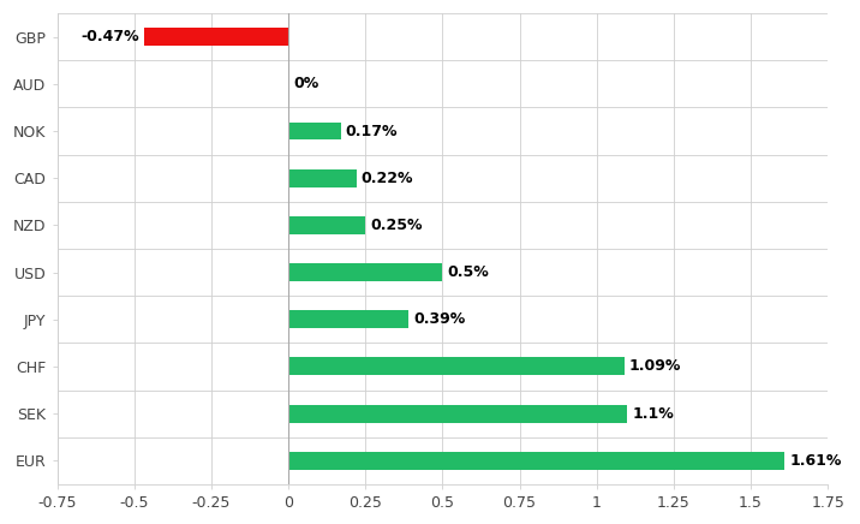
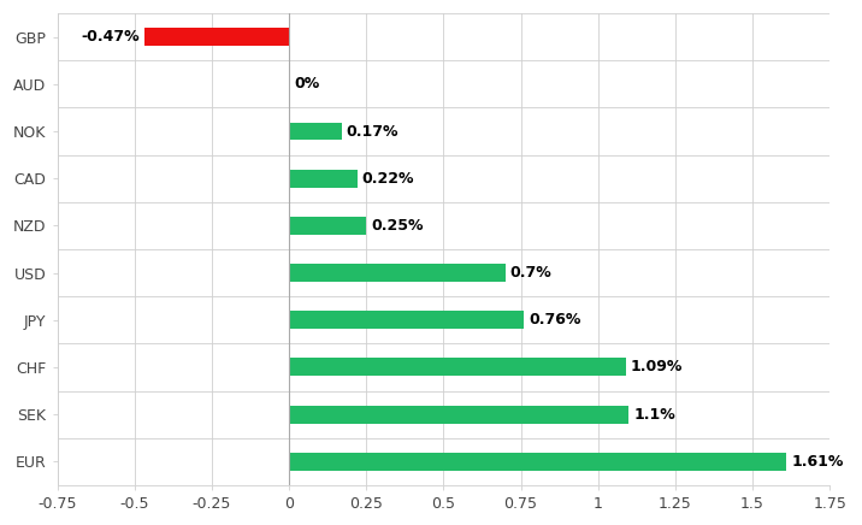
USD: 0.5% -> 0.7%
JPY: 0.39% -> 0.76%
